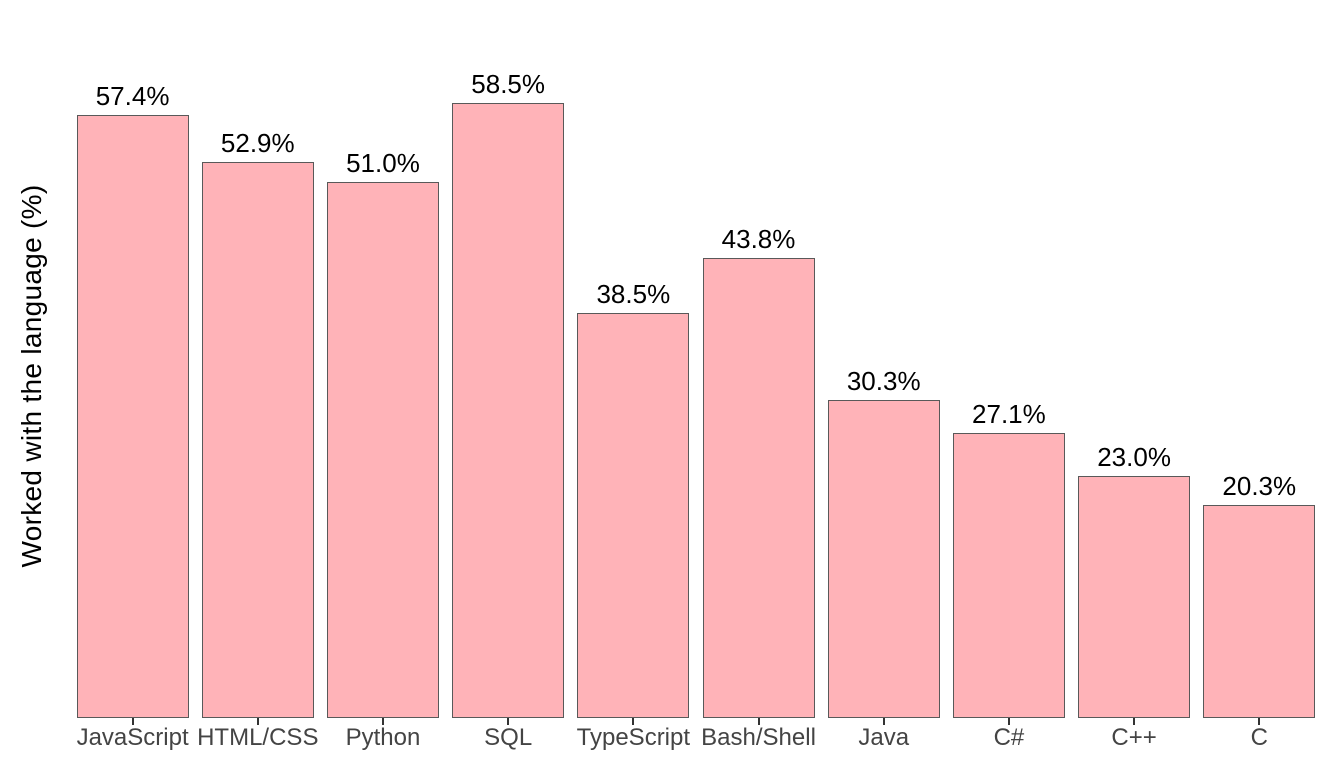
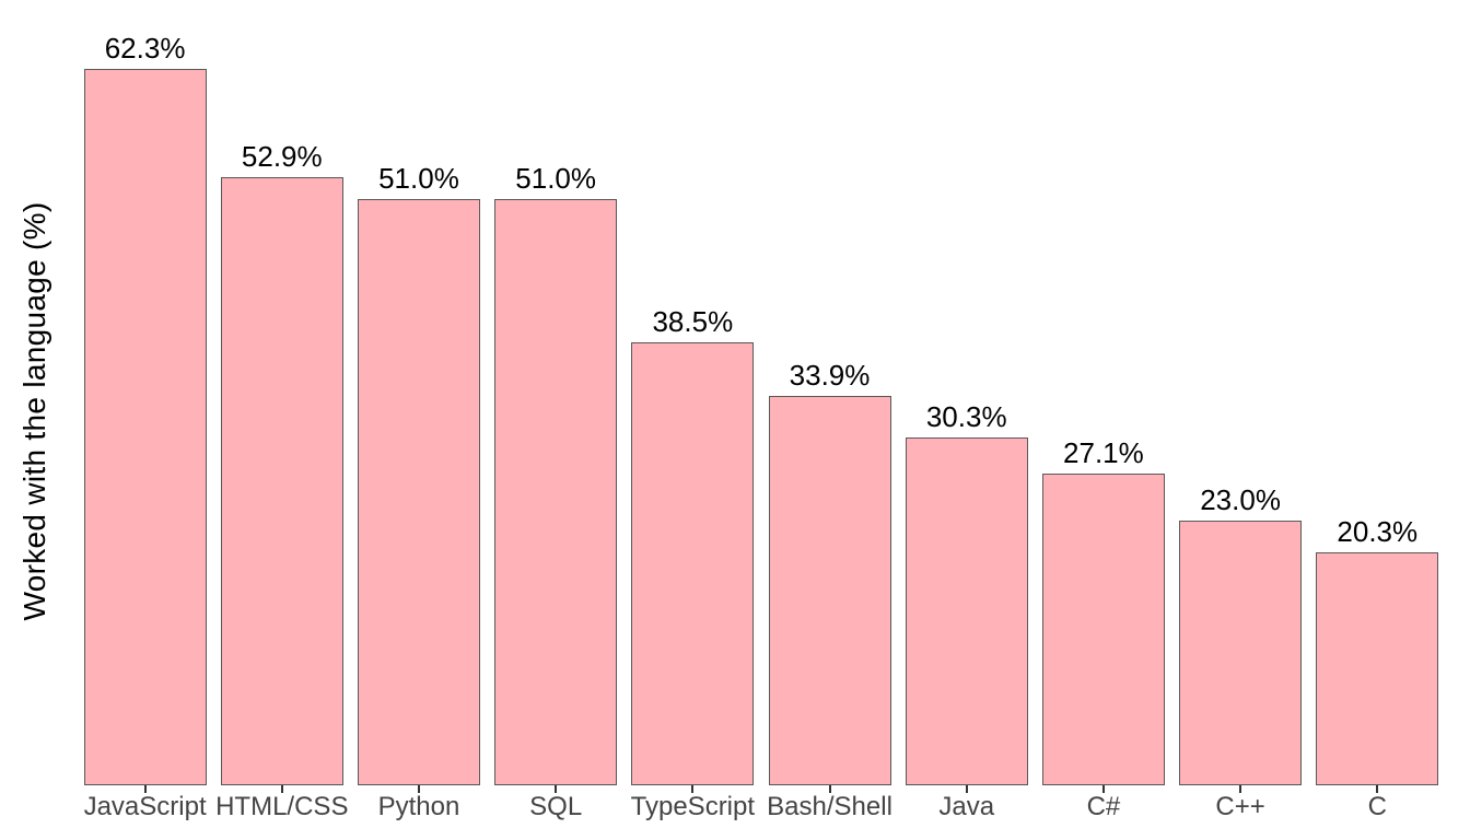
JavaScript: 57.4% -> 62.3%
SQL: 58.5% -> 51.0%
Bash/Shell: 43.8% -> 33.9%
